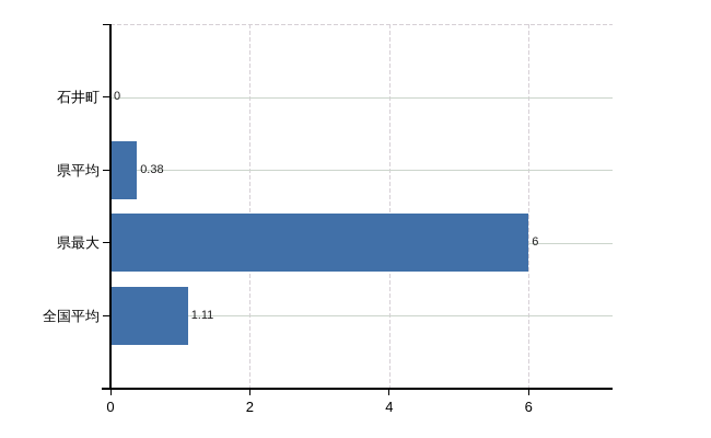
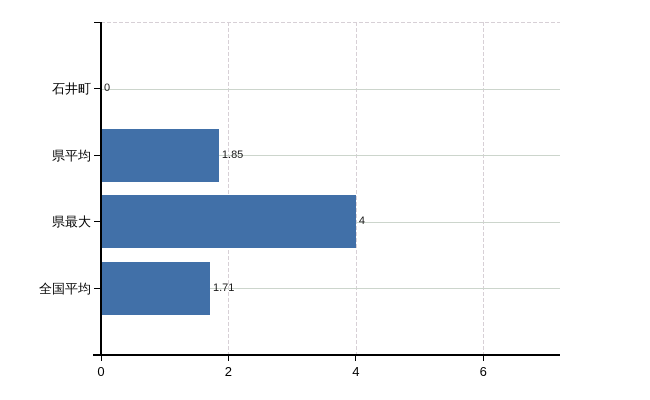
県平均: 0.38 -> 1.85
県最大: 6 -> 4
全国平均: 1.11 -> 1.71
